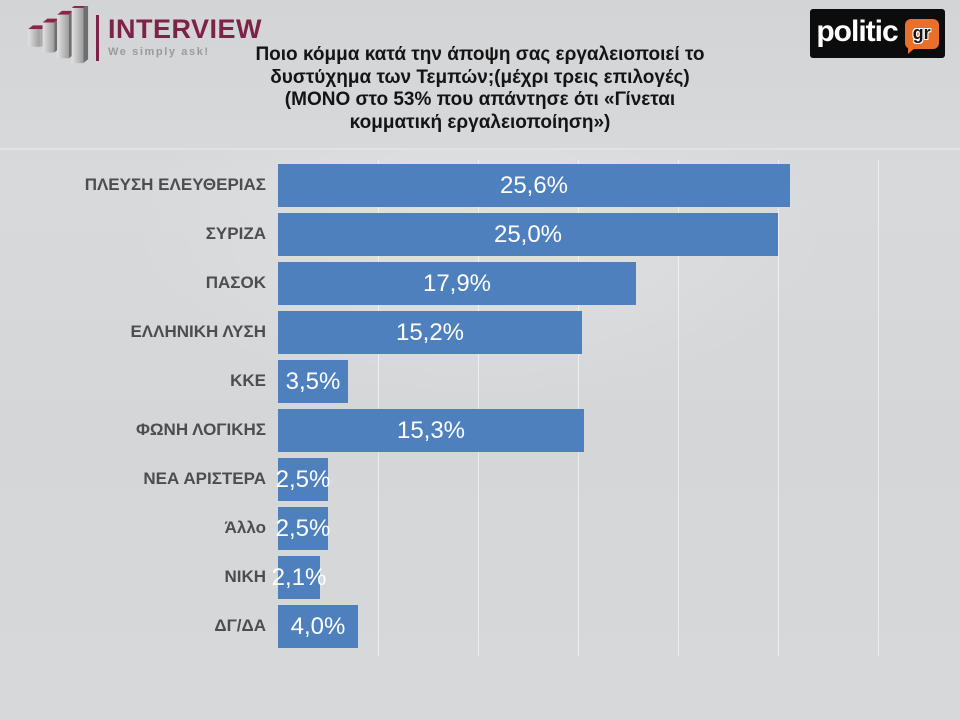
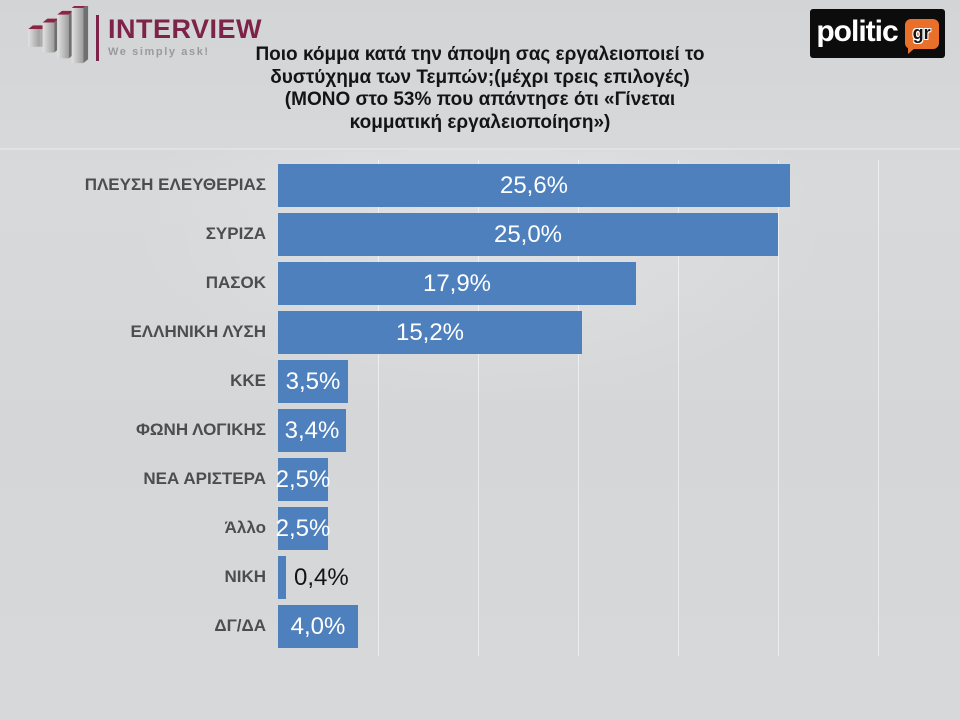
ΦΩΝΗ ΛΟΓΙΚΗΣ: 15,3% -> 3,4%
ΝΙΚΗ: 2,1% -> 0,4%
